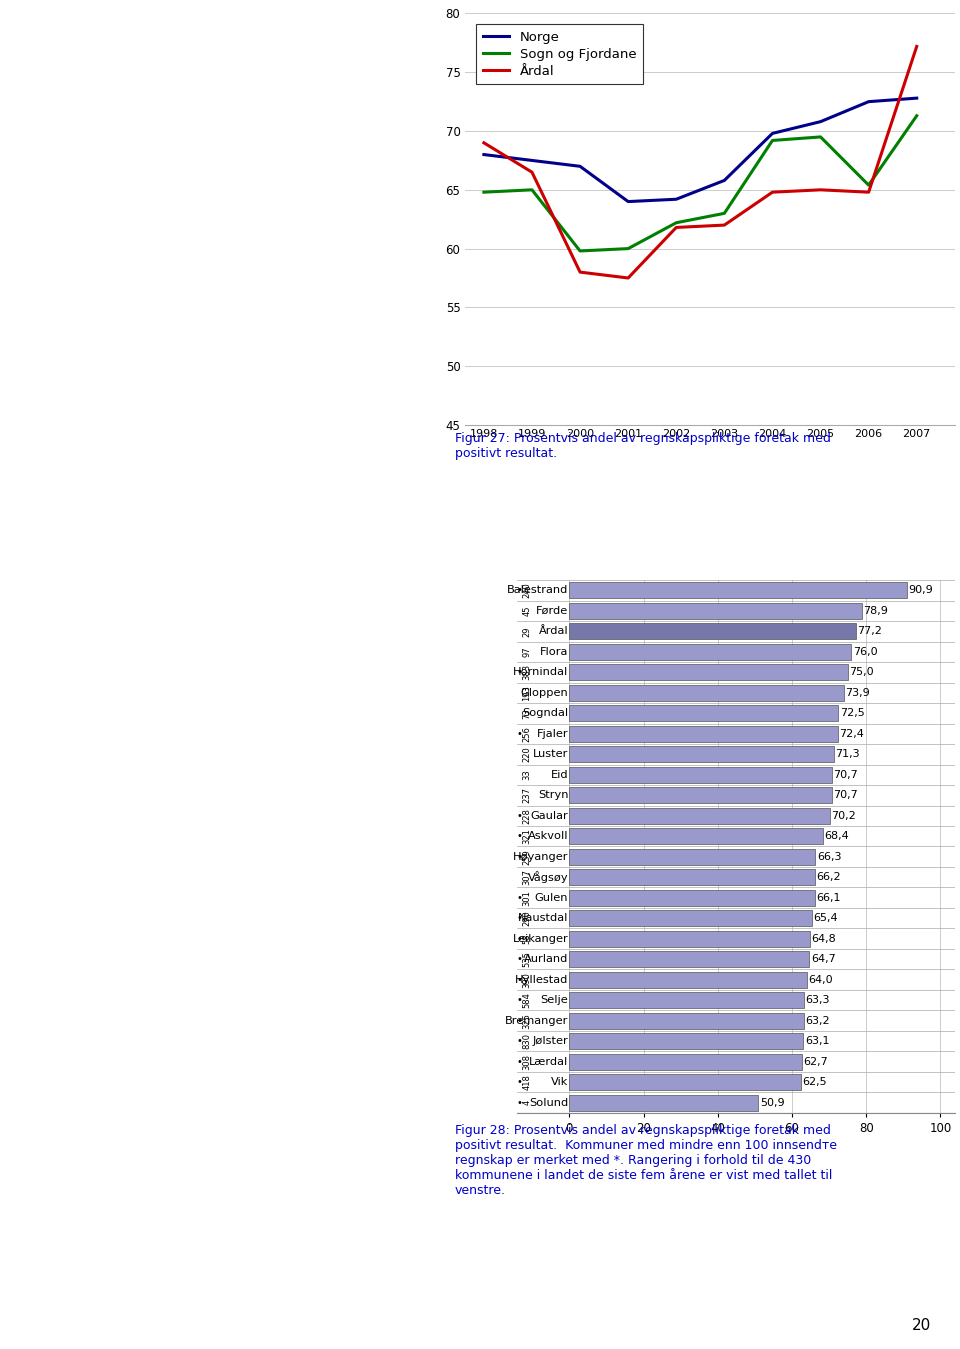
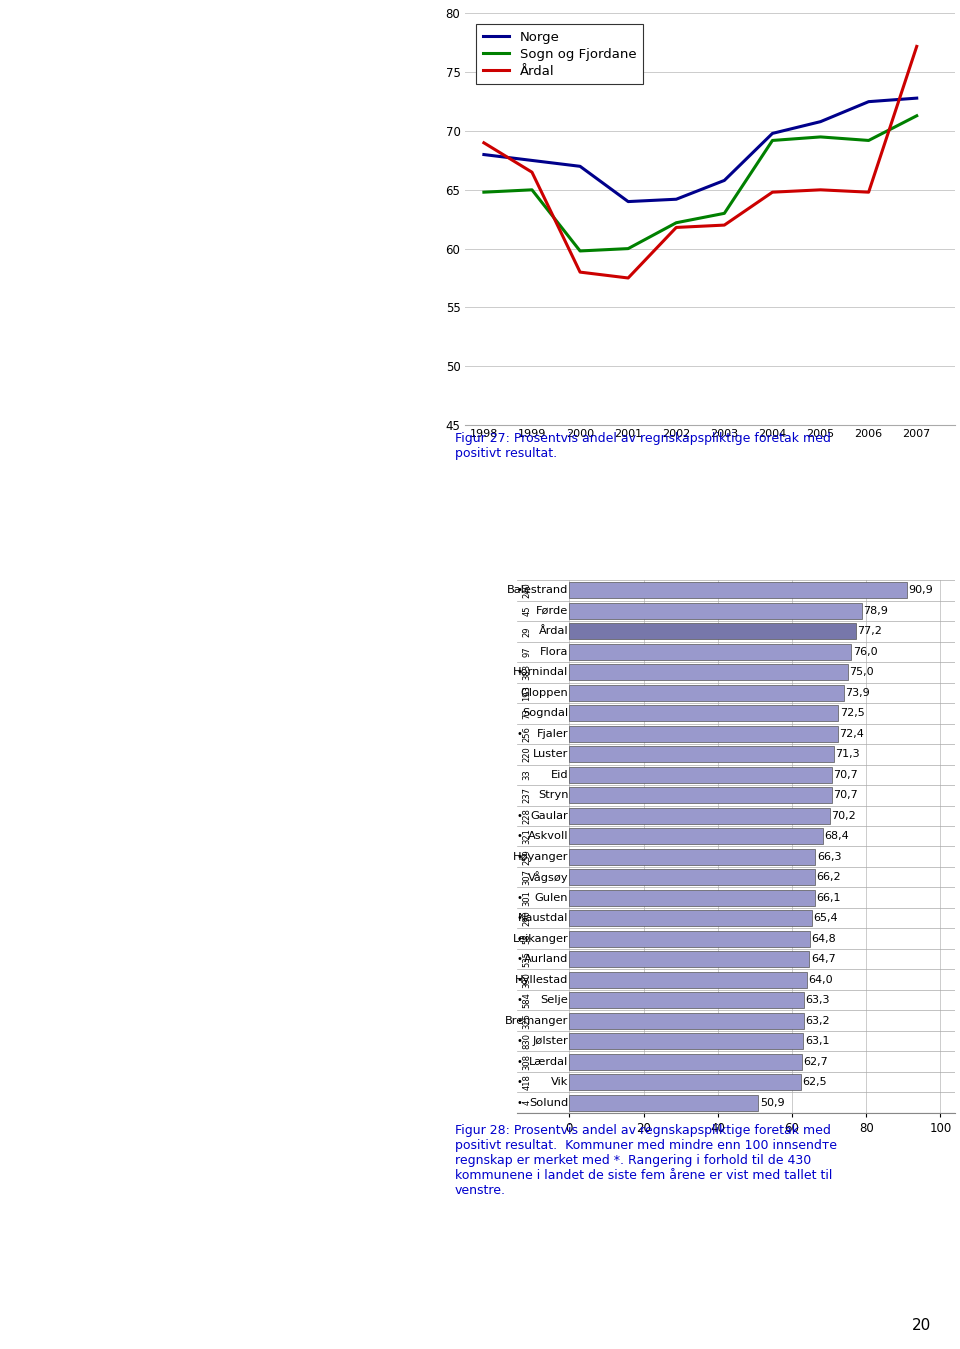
Sogn og Fjordane/2006: 65.4 -> 69.2
